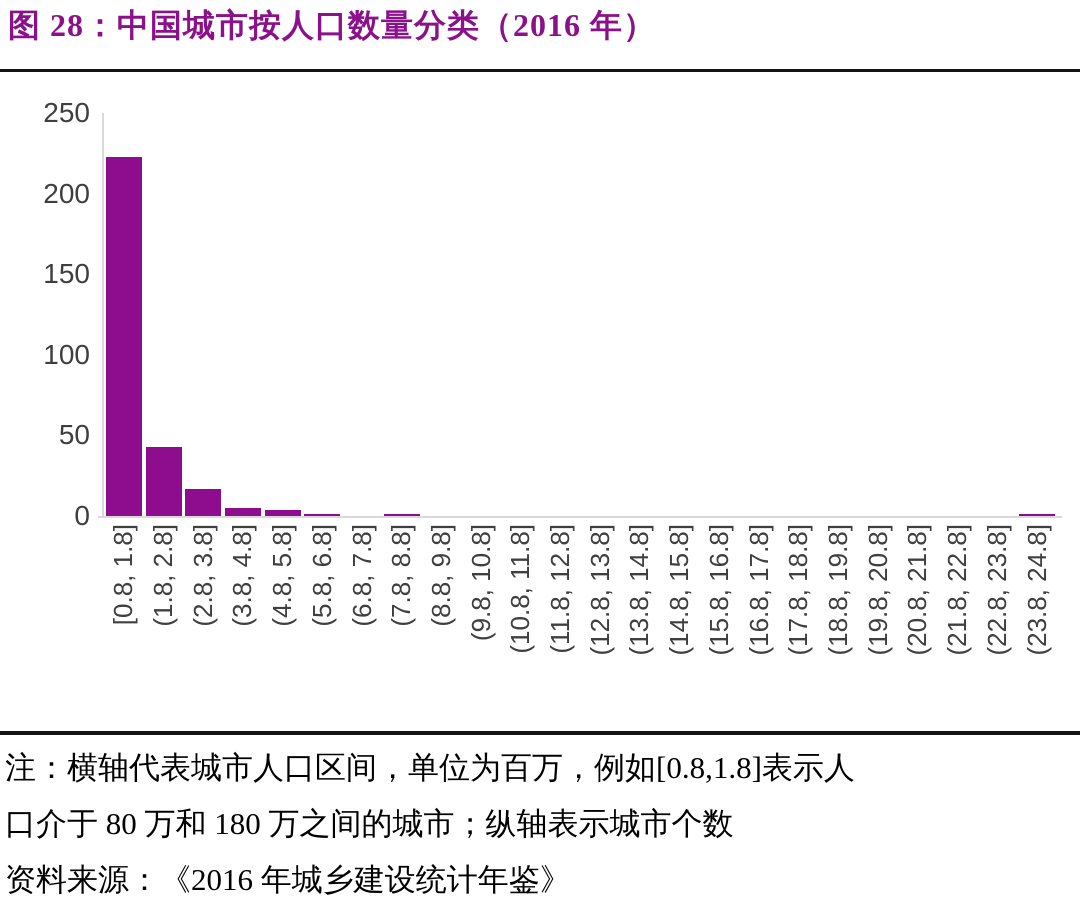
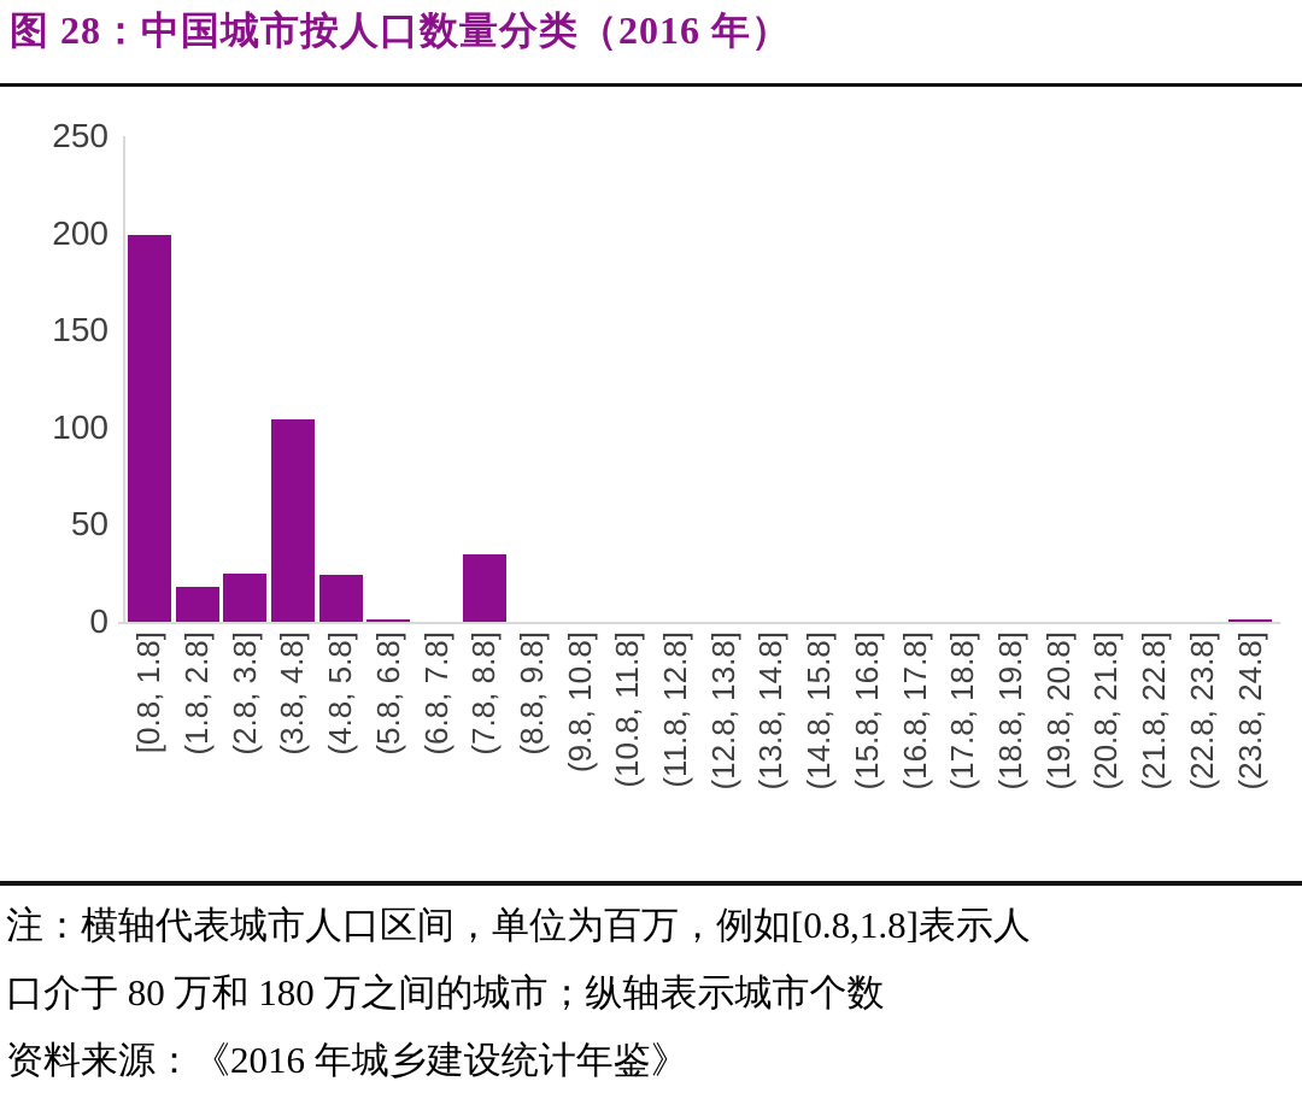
[0.8, 1.8]: 223 -> 199
(1.8, 2.8]: 43 -> 18
(2.8, 3.8]: 17 -> 25
(3.8, 4.8]: 5 -> 104
(4.8, 5.8]: 4 -> 24
(7.8, 8.8]: 1 -> 35
